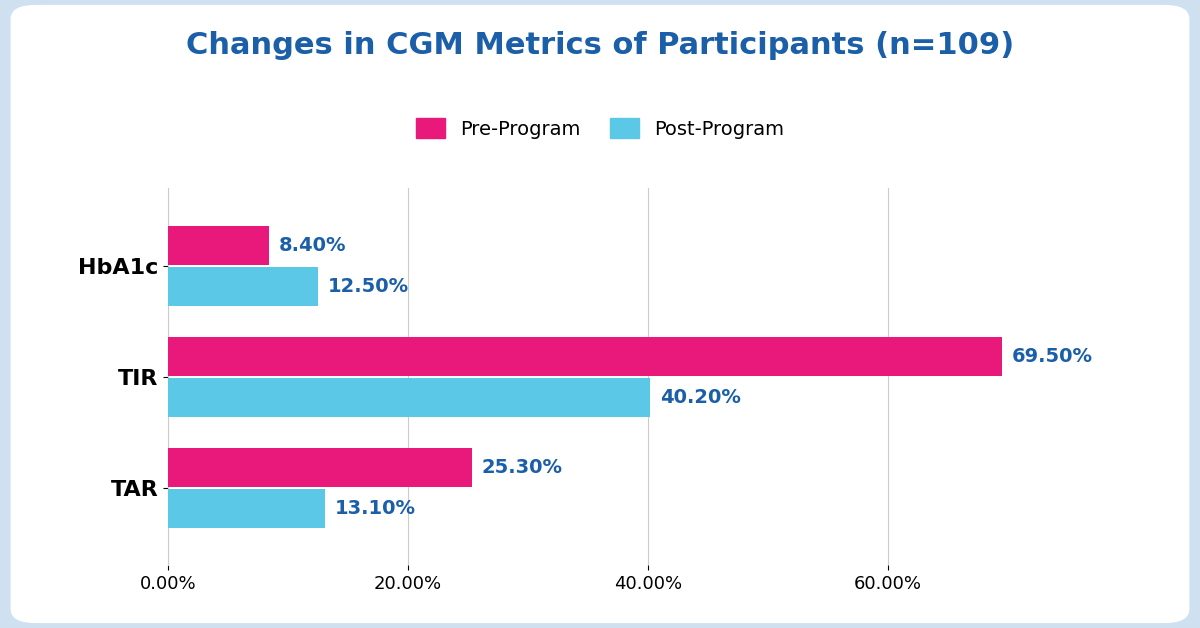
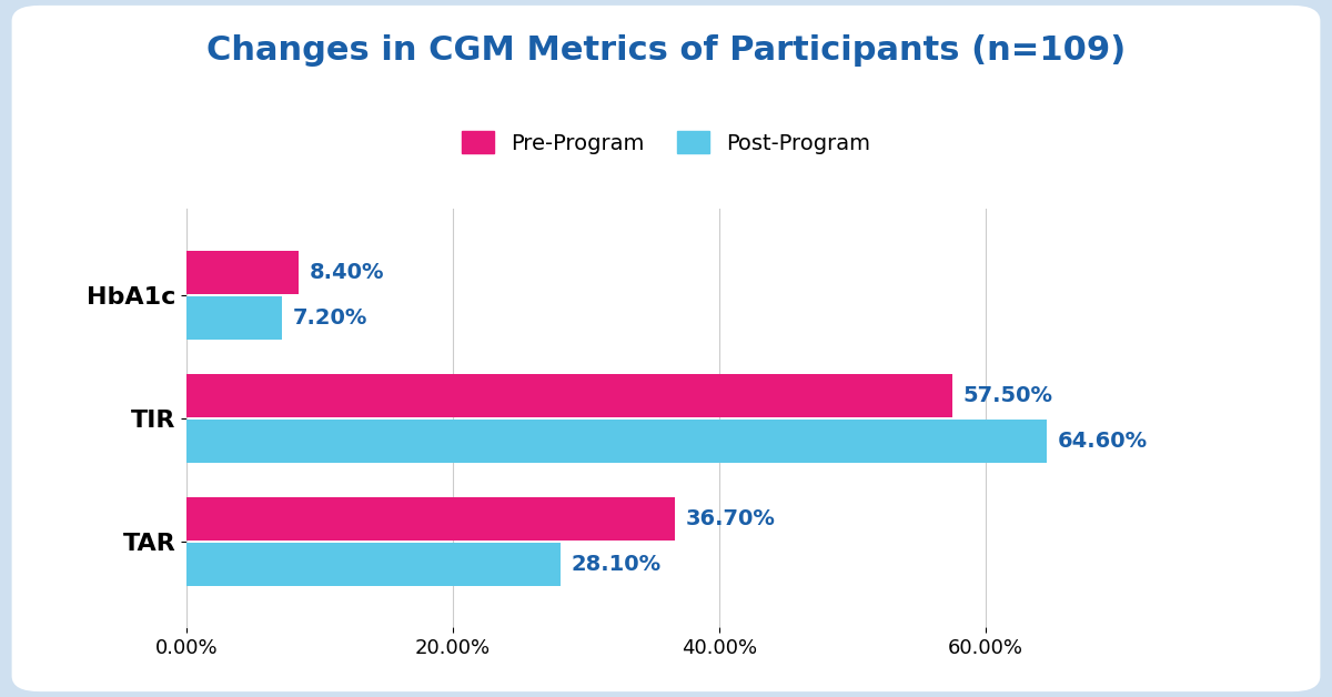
Post-Program/HbA1c: 12.50% -> 7.20%
Pre-Program/TIR: 69.50% -> 57.50%
Post-Program/TIR: 40.20% -> 64.60%
Pre-Program/TAR: 25.30% -> 36.70%
Post-Program/TAR: 13.10% -> 28.10%
